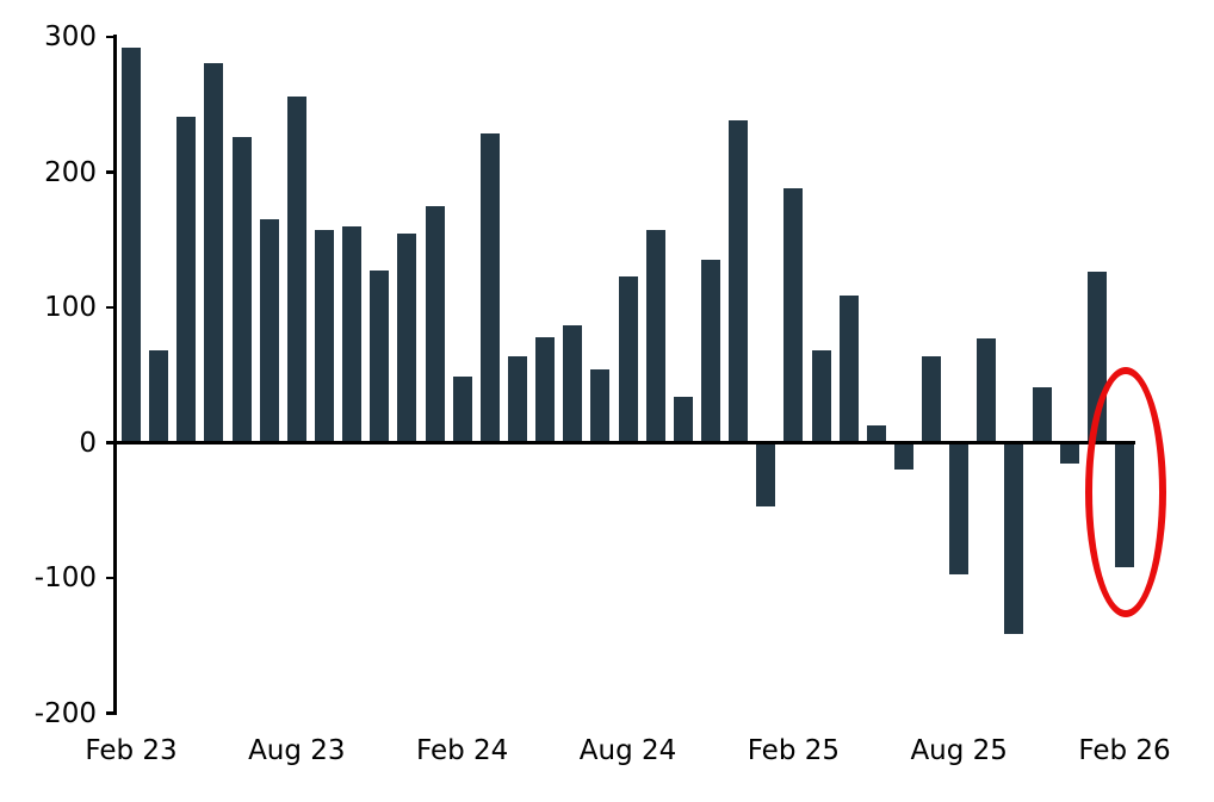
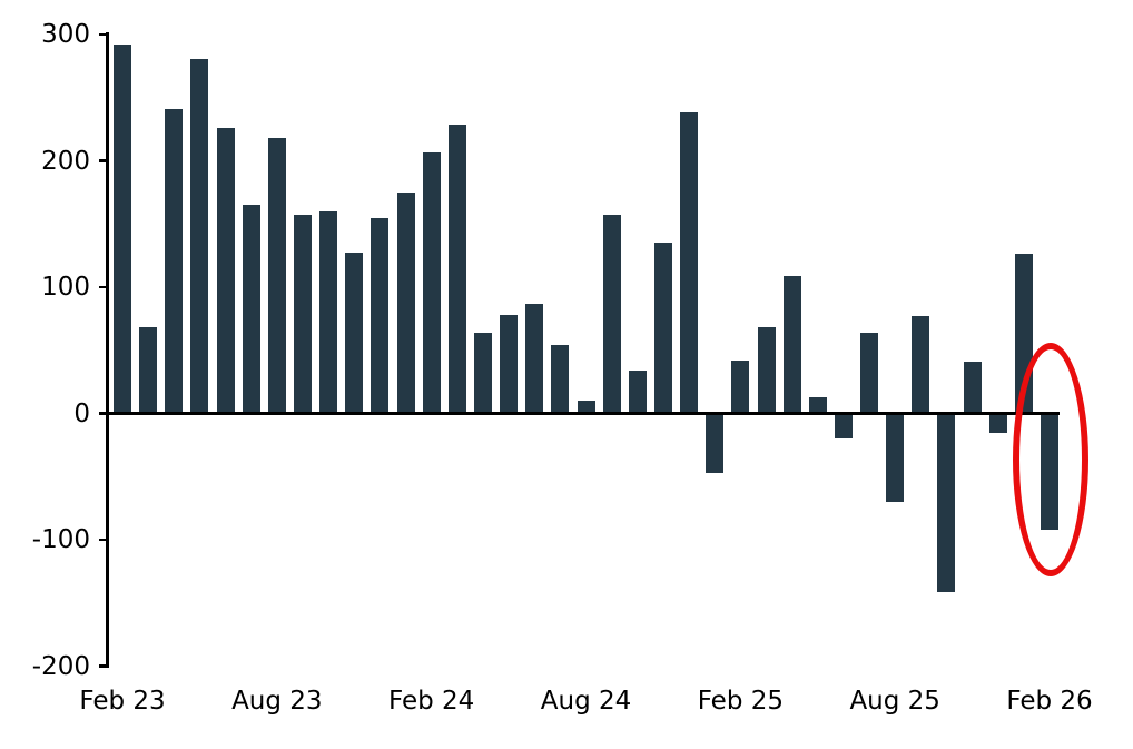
Aug 23: 256 -> 218
Feb 24: 49 -> 207
Aug 24: 123 -> 10
Feb 25: 188 -> 42
Aug 25: -97 -> -70
